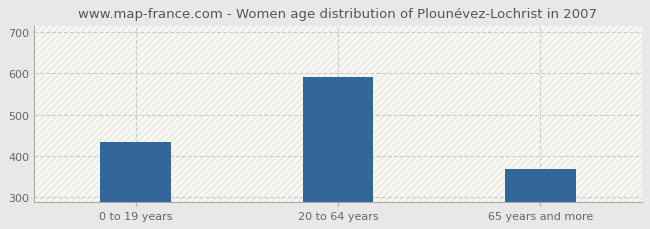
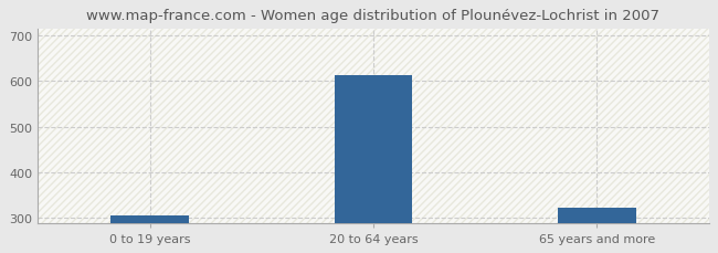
0 to 19 years: 435 -> 305
20 to 64 years: 590 -> 613
65 years and more: 370 -> 322
